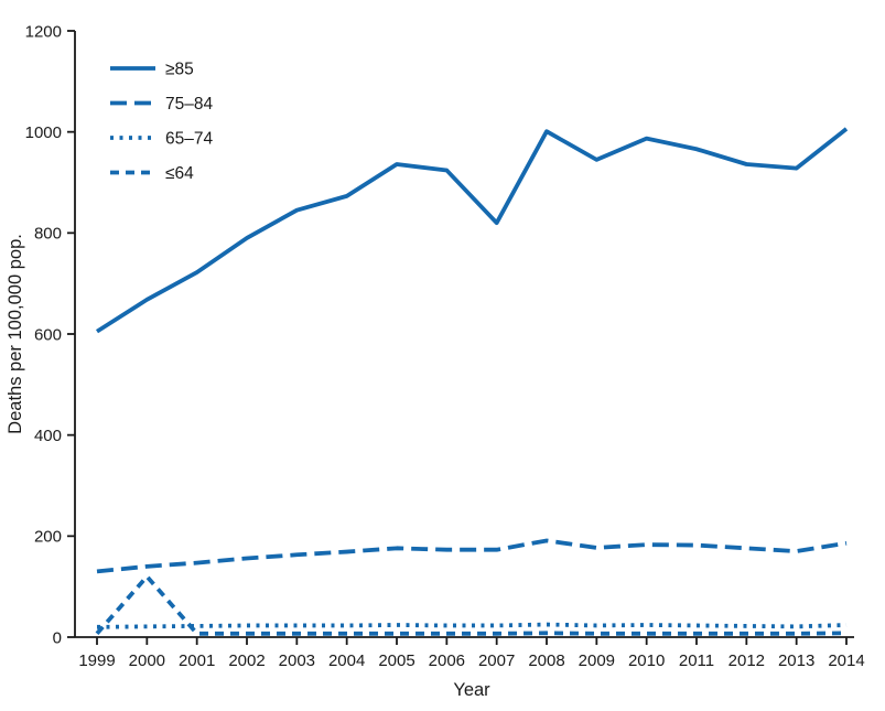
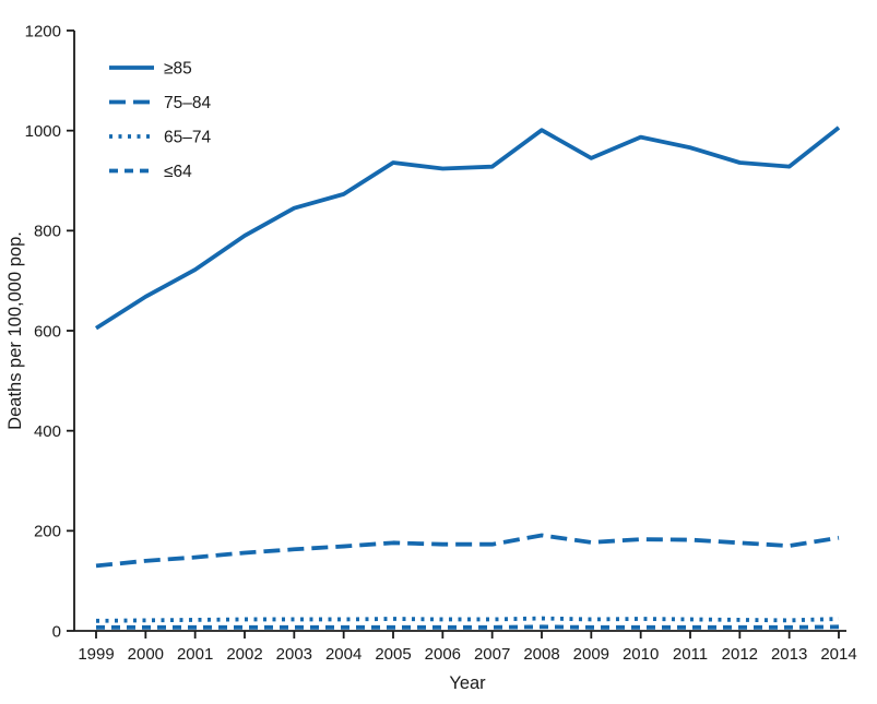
≤64/2000: 120 -> 10
≥85/2007: 820 -> 930
